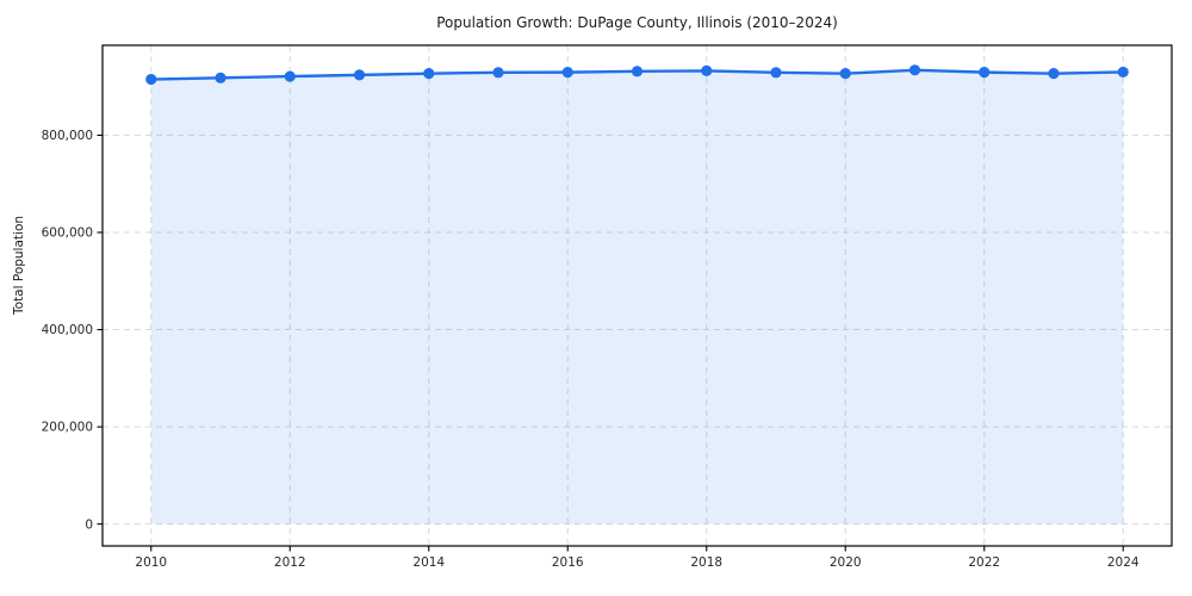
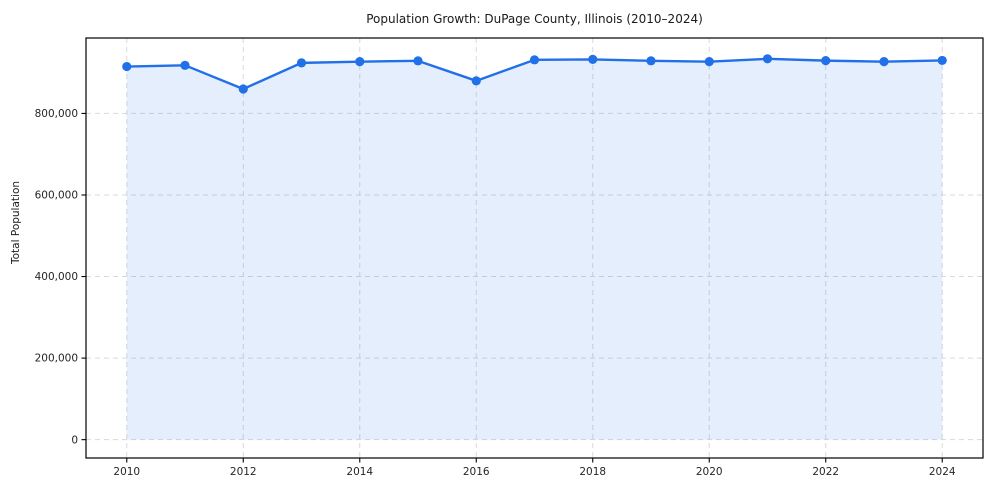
2012: 920000 -> 860000
2016: 930000 -> 880000
